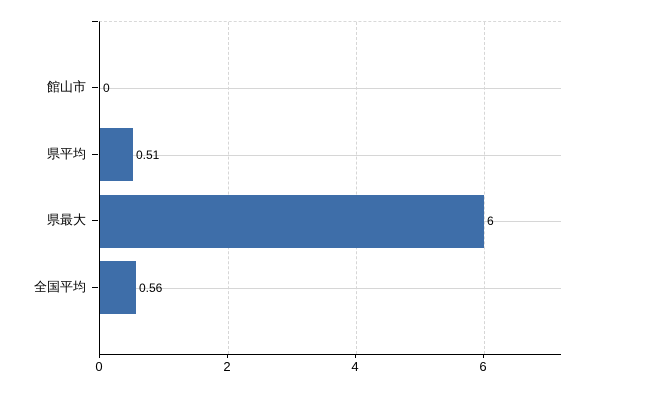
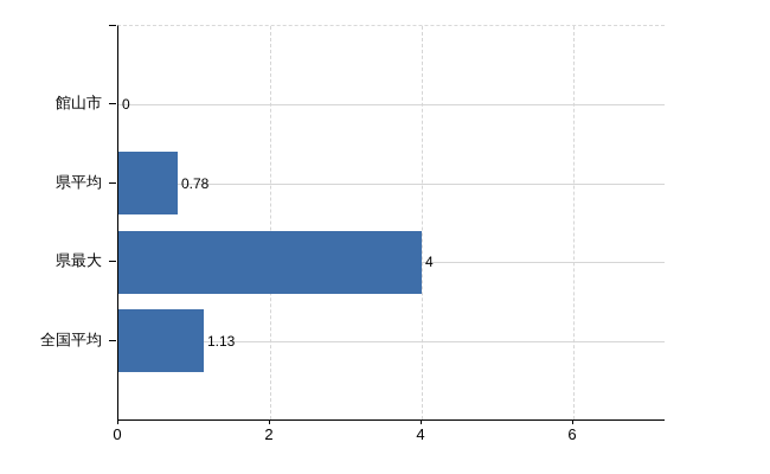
県平均: 0.51 -> 0.78
県最大: 6 -> 4
全国平均: 0.56 -> 1.13
